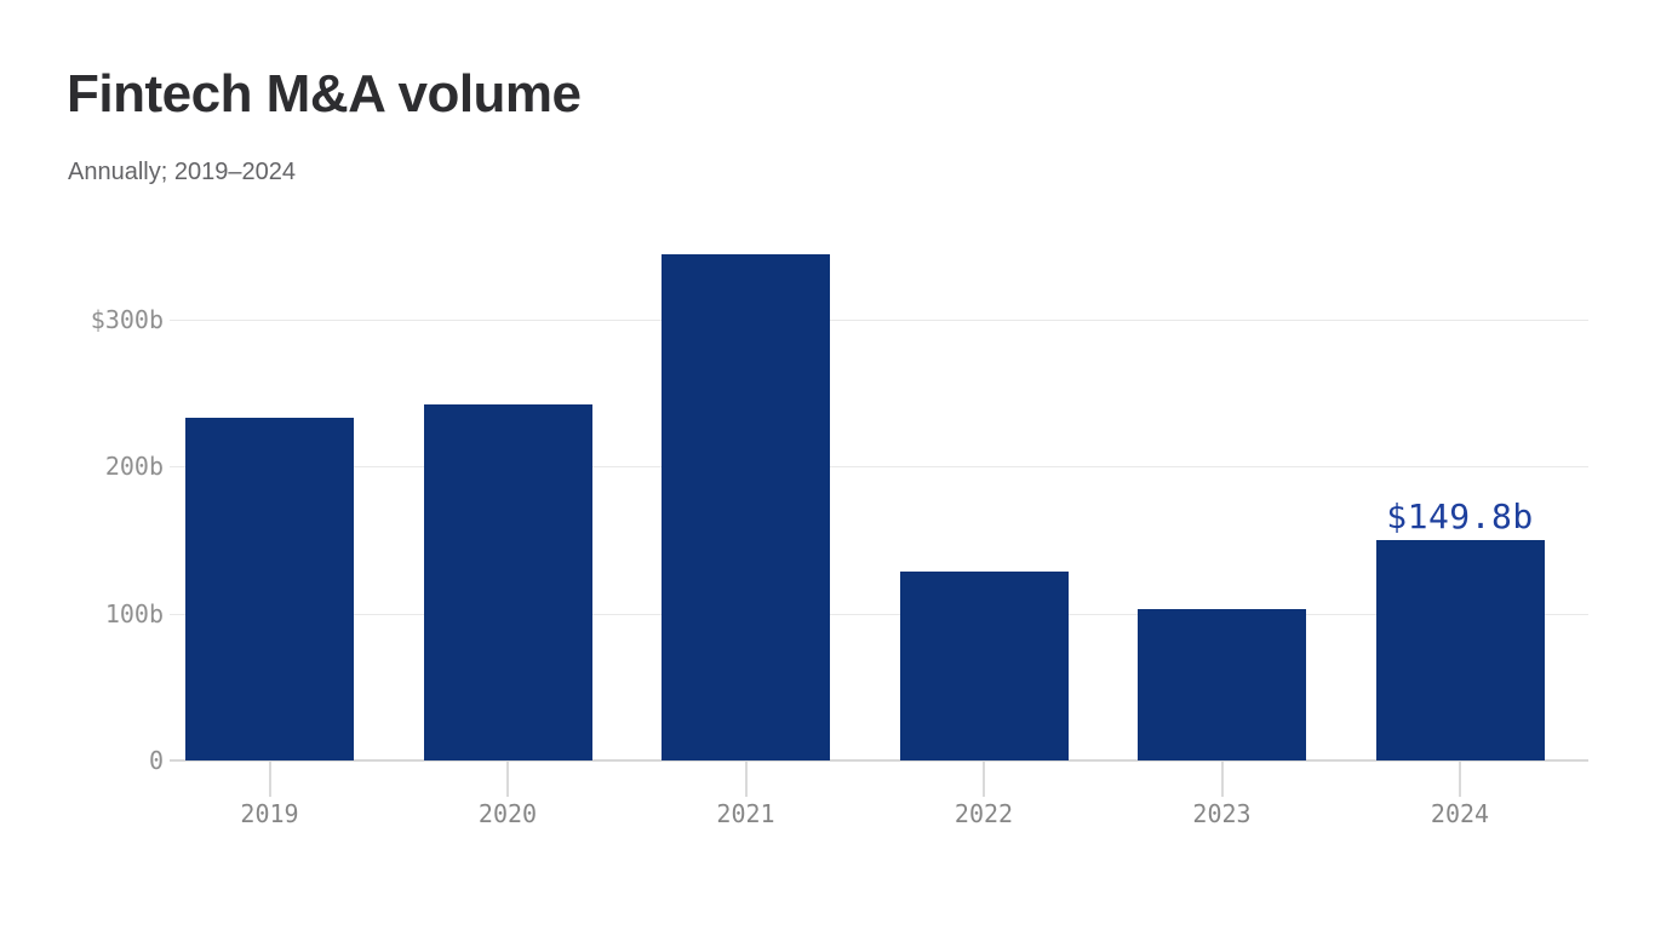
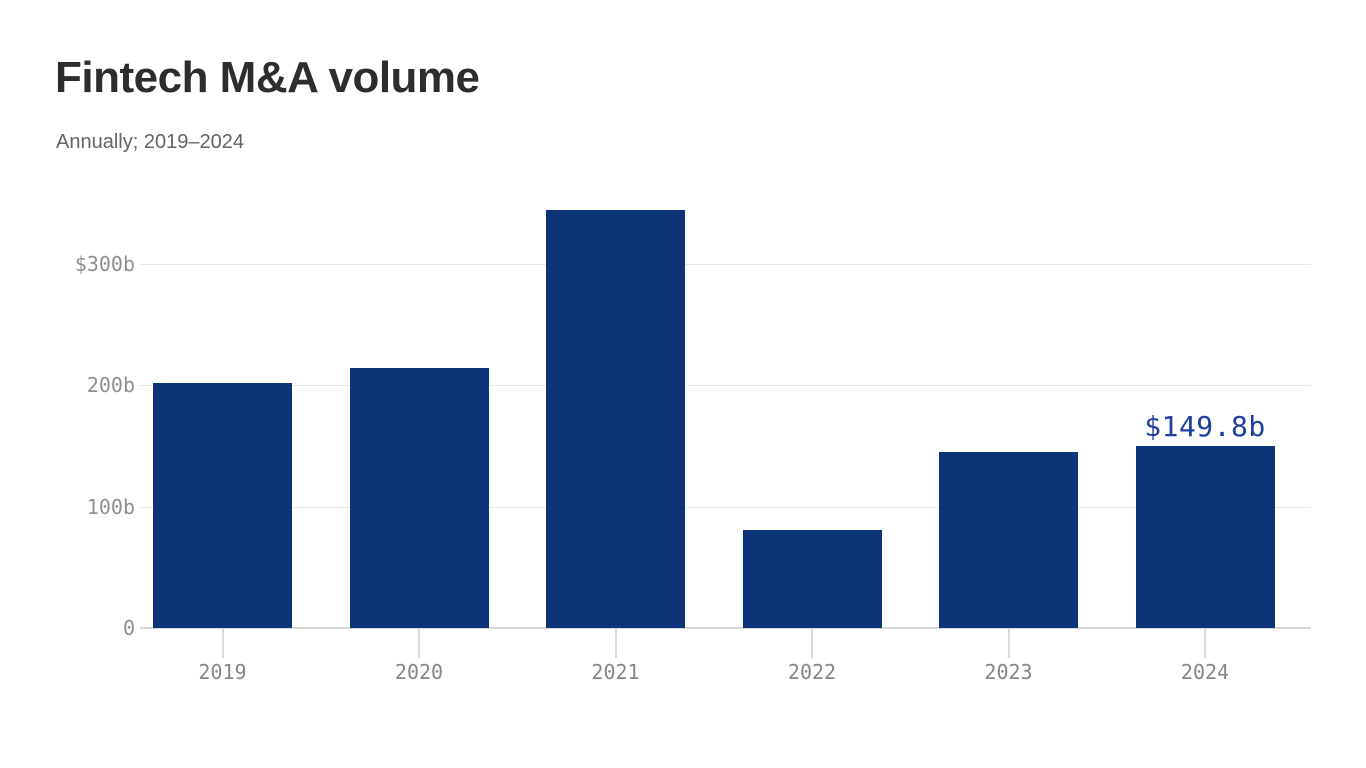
2019: $233b -> $202b
2020: $242b -> $214b
2022: $129b -> $81b
2023: $103b -> $145b
